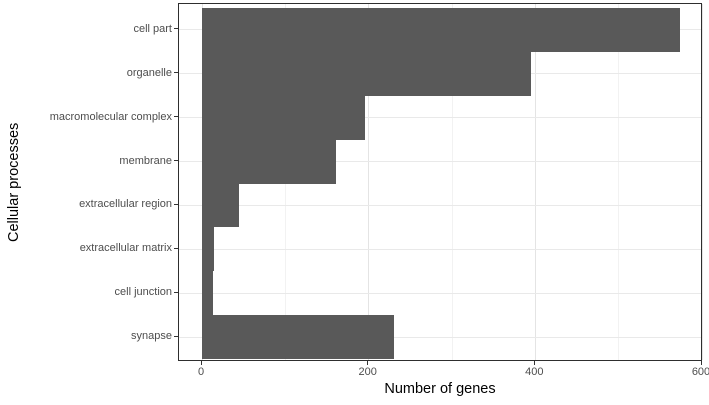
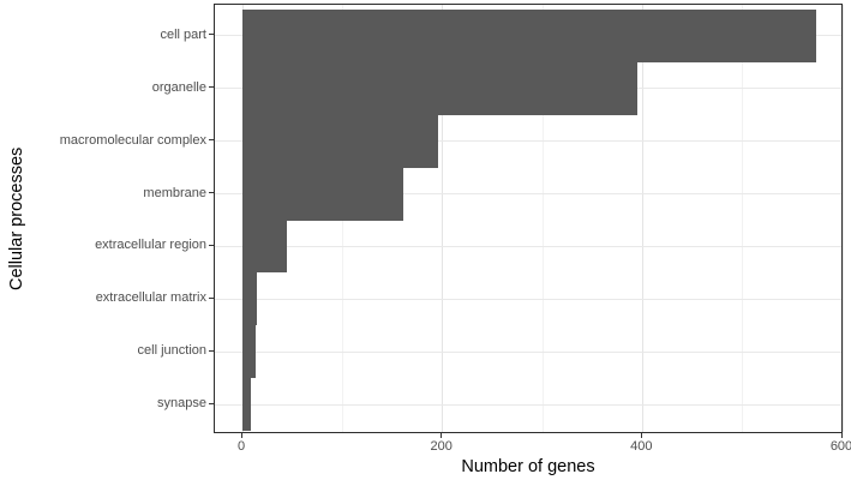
synapse: 230 -> 10
